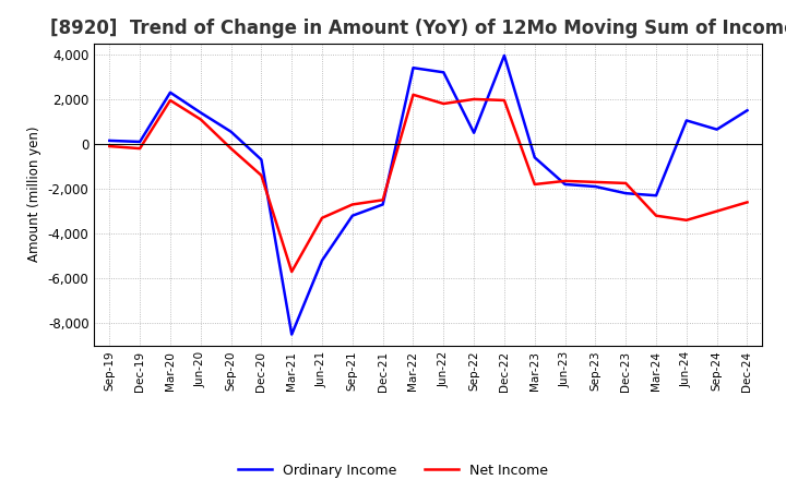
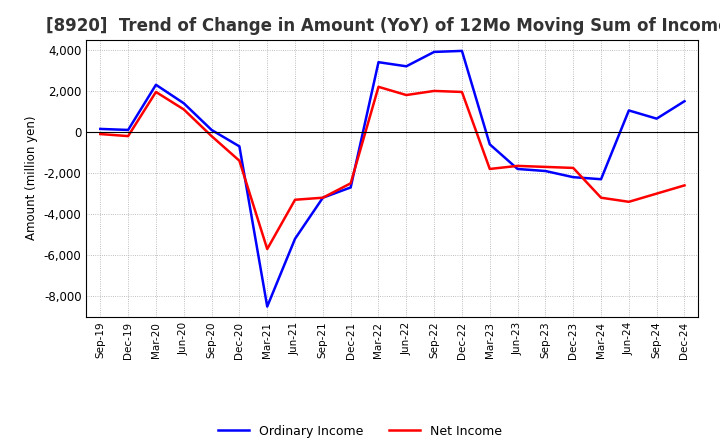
Ordinary Income/Sep-20: 550 -> 100
Net Income/Sep-21: -2,700 -> -3,200
Ordinary Income/Sep-22: 500 -> 3,900
